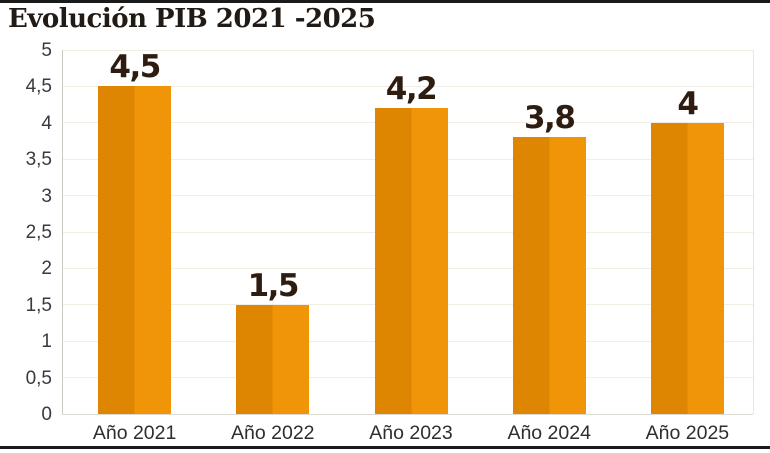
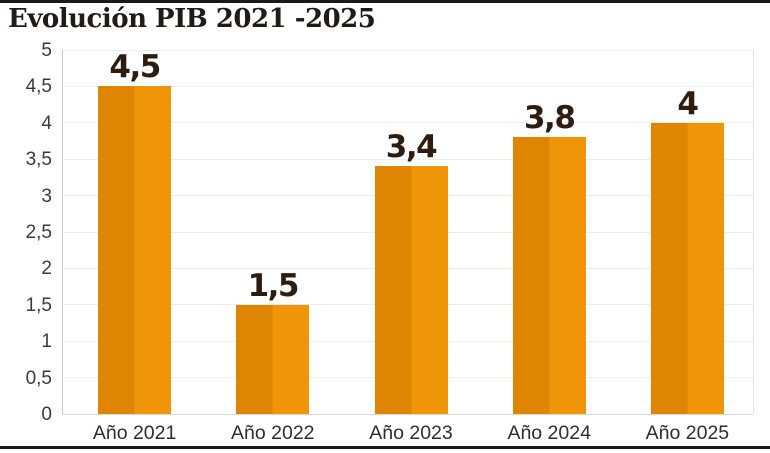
Año 2023: 4,2 -> 3,4
